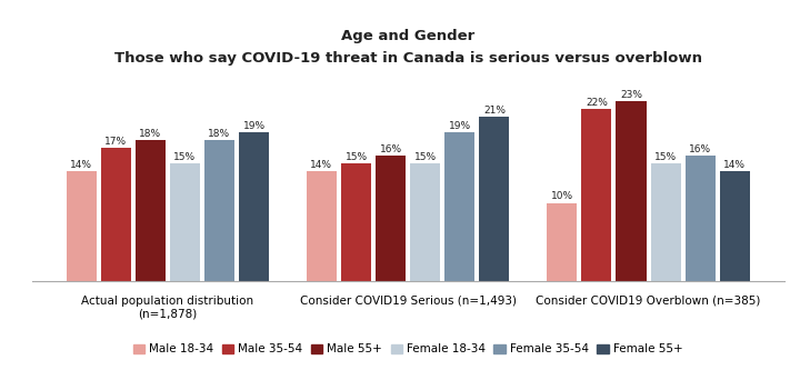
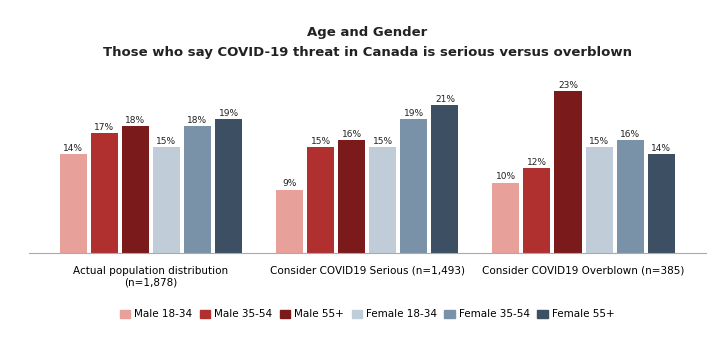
Male 18-34/Consider COVID19 Serious (n=1,493): 14% -> 9%
Male 35-54/Consider COVID19 Overblown (n=385): 22% -> 12%
